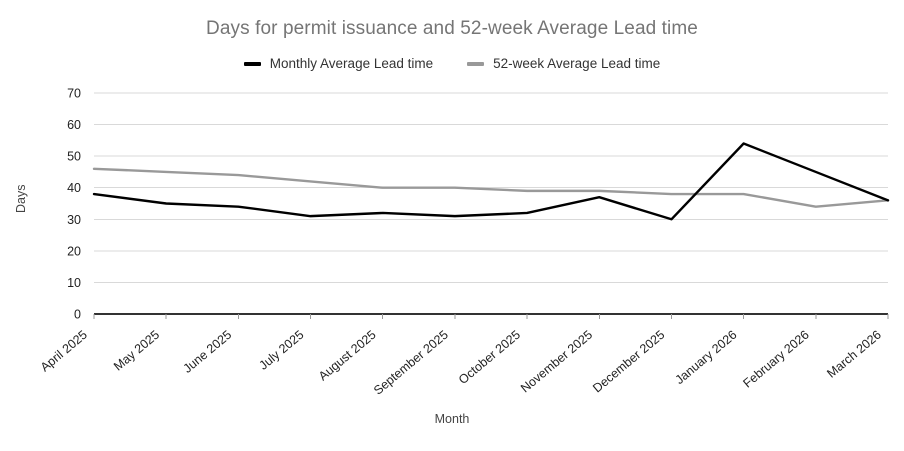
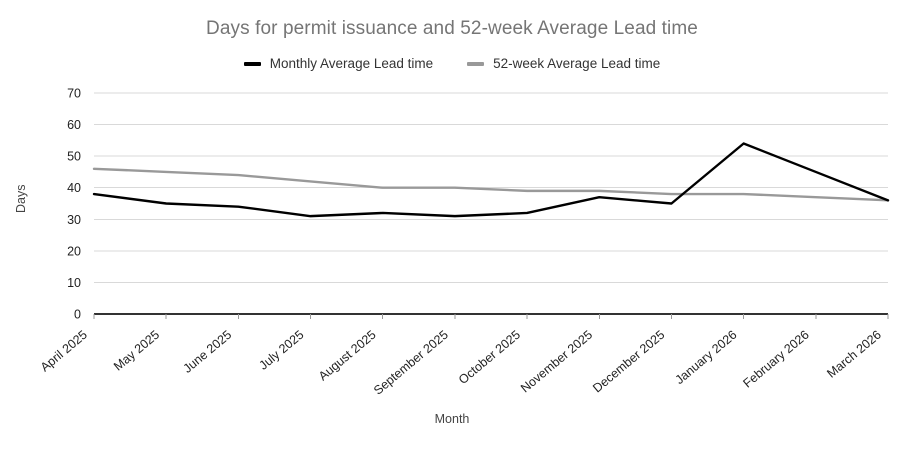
Monthly Average Lead time/December 2025: 30 -> 35
52-week Average Lead time/February 2026: 34 -> 37
